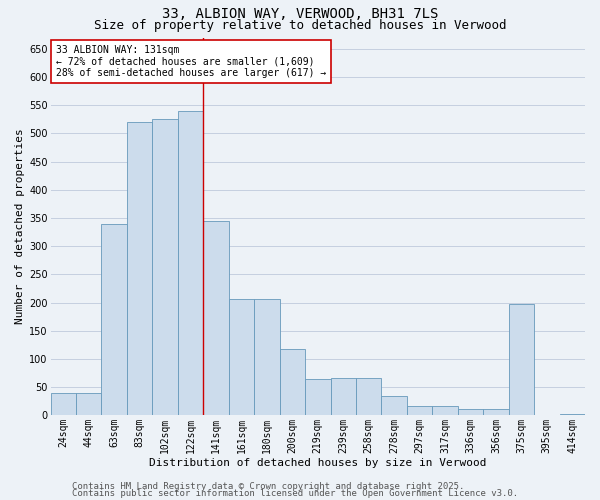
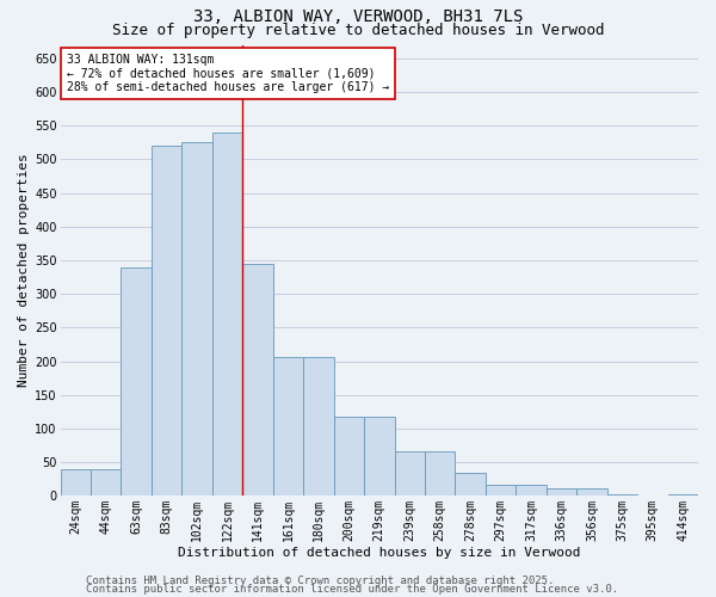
219sqm: 64 -> 118
375sqm: 198 -> 3
